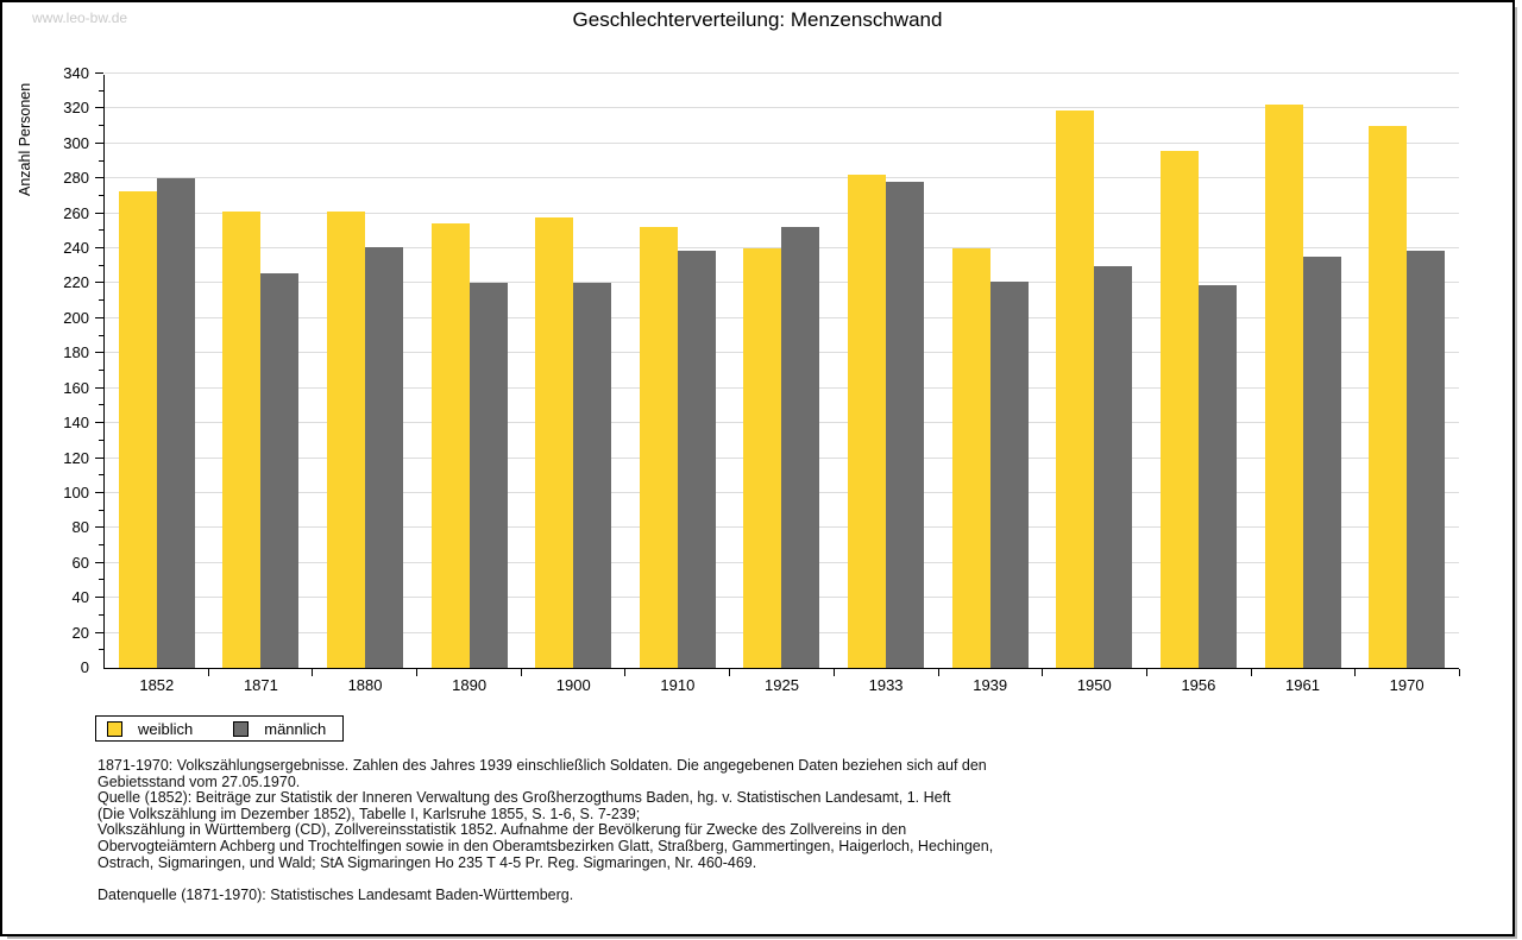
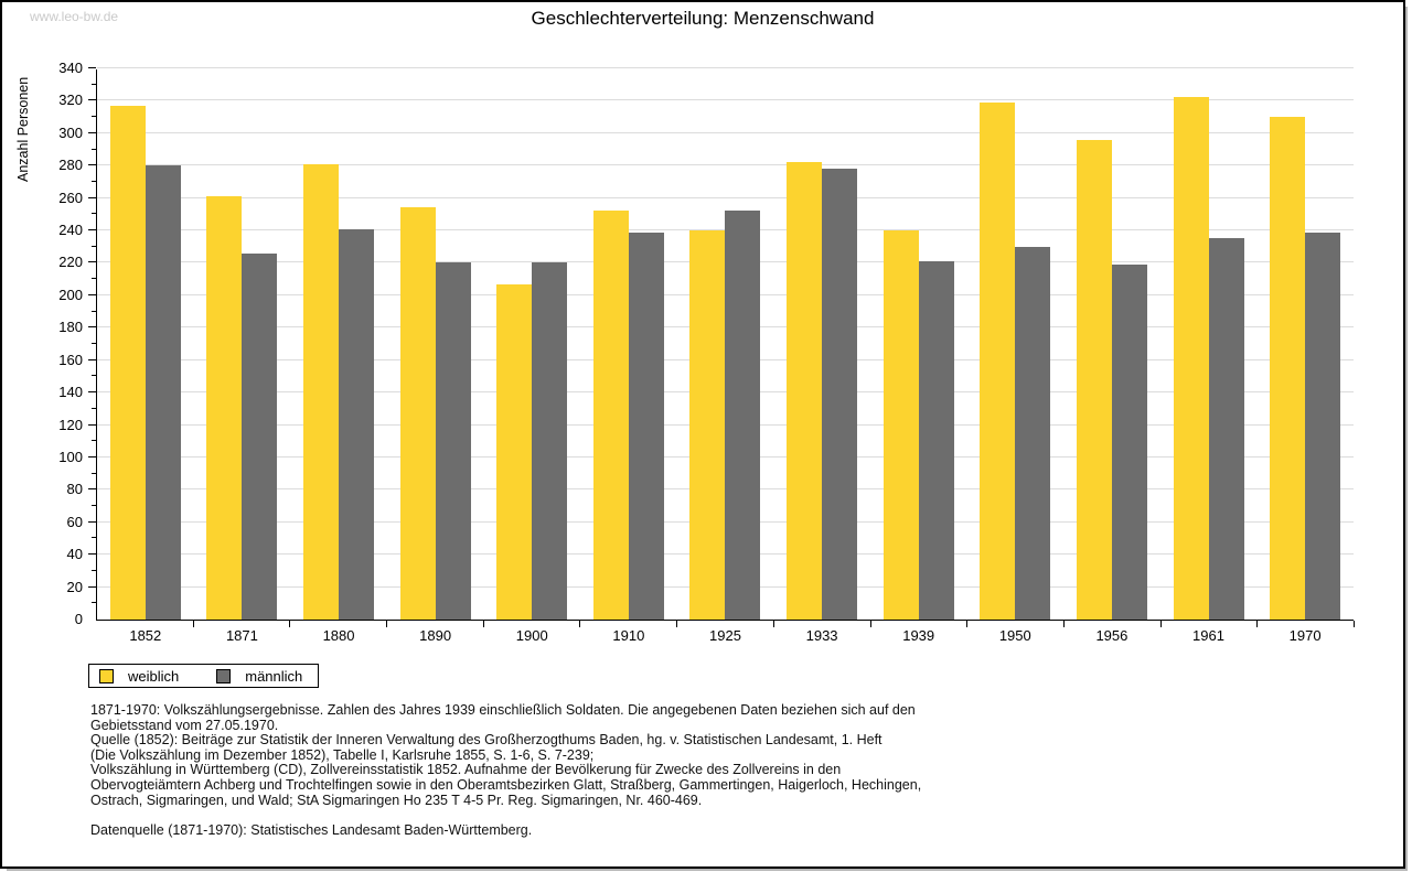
weiblich/1852: 273 -> 317
weiblich/1880: 261 -> 281
weiblich/1900: 258 -> 207
